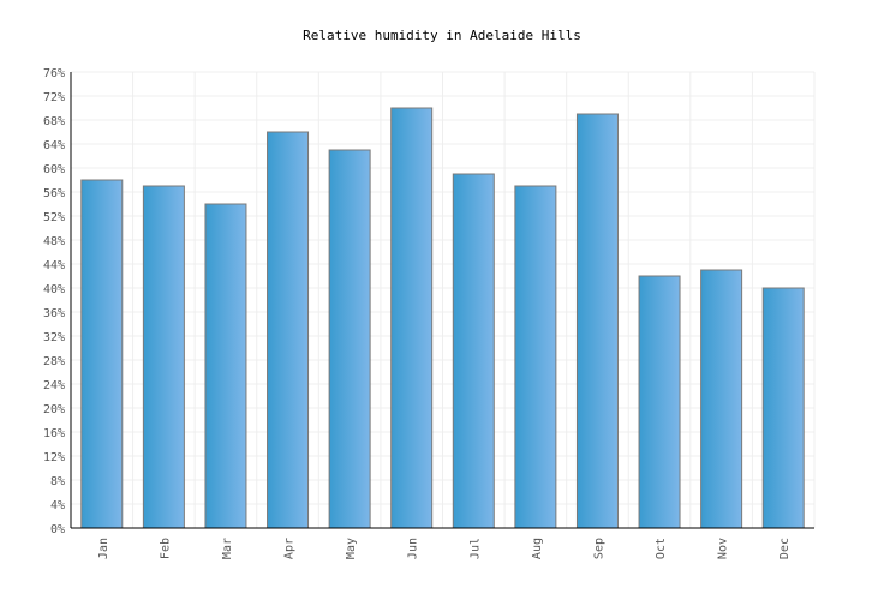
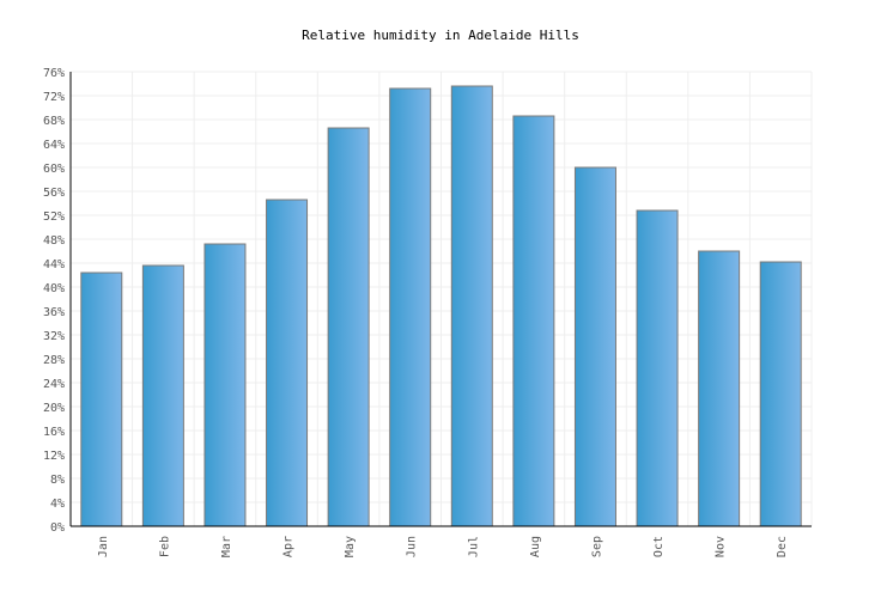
Jan: 58% -> 42%
Feb: 57% -> 44%
Mar: 54% -> 47%
Apr: 66% -> 55%
May: 63% -> 67%
Jun: 70% -> 73%
Jul: 59% -> 74%
Aug: 57% -> 69%
Sep: 69% -> 60%
Oct: 42% -> 53%
Nov: 43% -> 46%
Dec: 40% -> 44%
